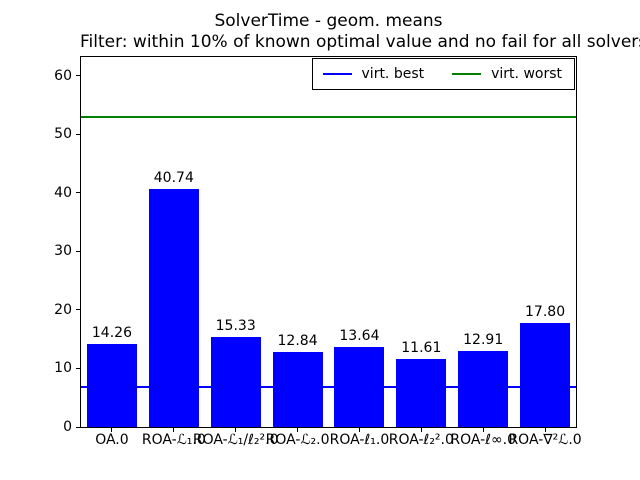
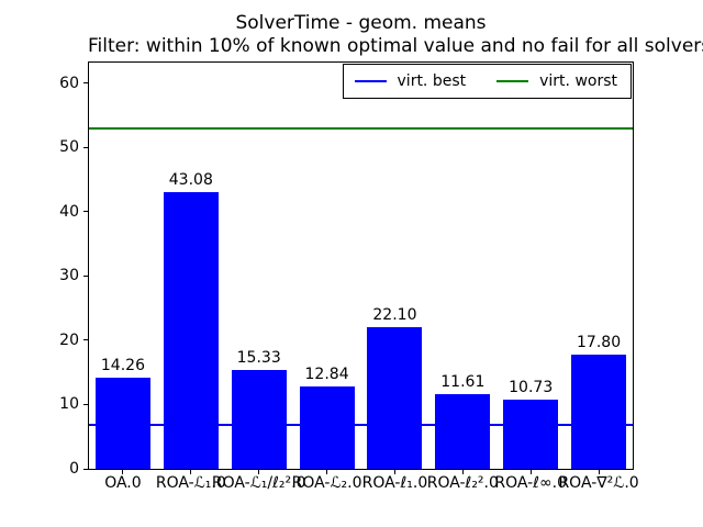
ROA-ℒ₁.0: 40.74 -> 43.08
ROA-ℓ₁.0: 13.64 -> 22.10
ROA-ℓ∞.0: 12.91 -> 10.73
